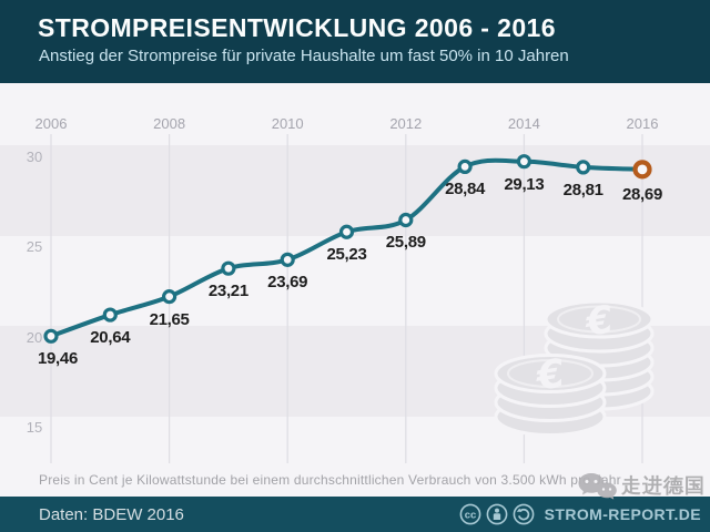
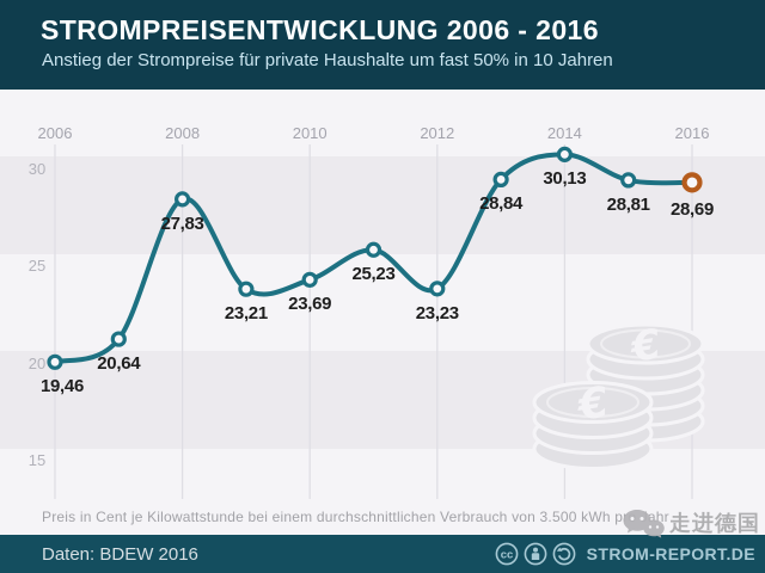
2008: 21,65 -> 27,83
2012: 25,89 -> 23,23
2014: 29,13 -> 30,13
